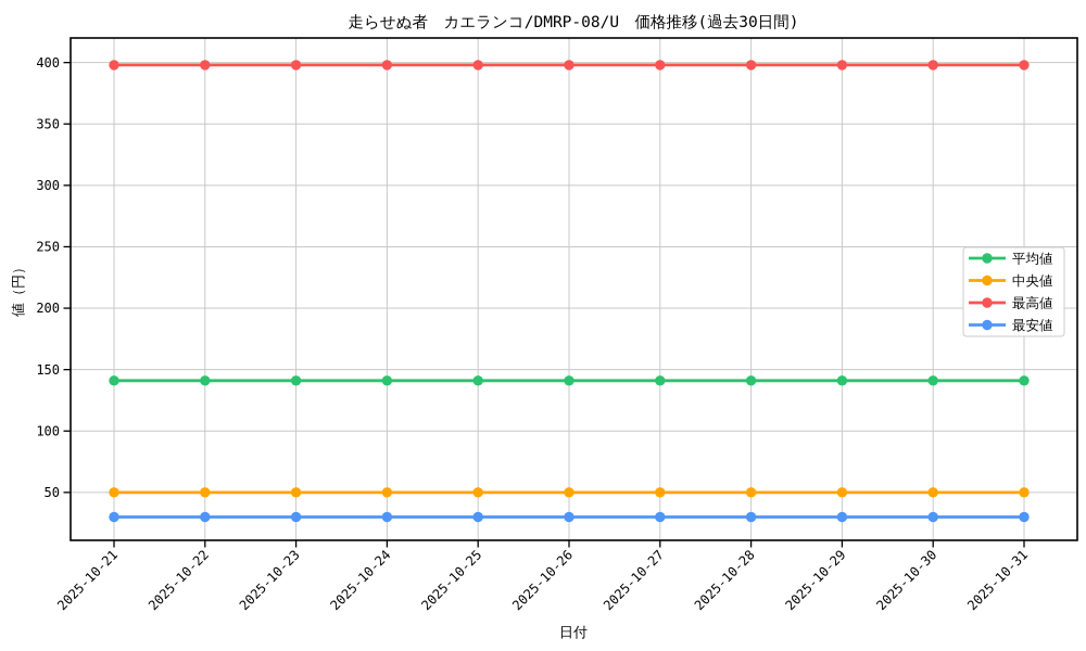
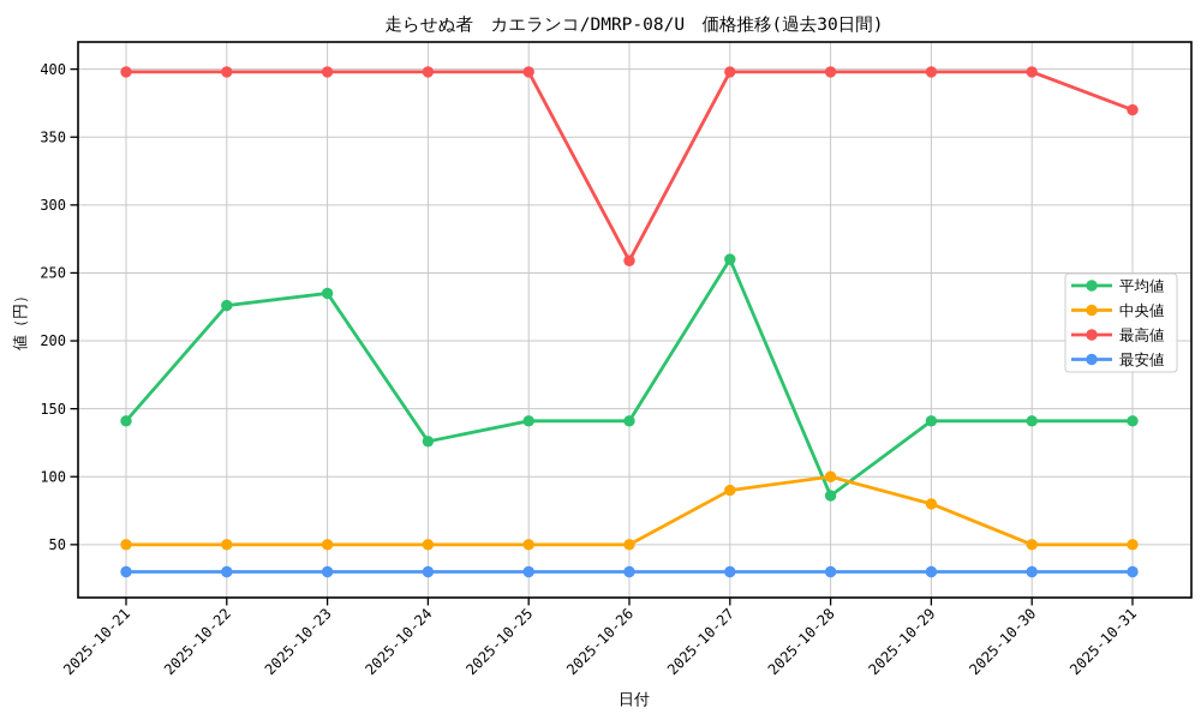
平均値/2025-10-22: 141 -> 226
平均値/2025-10-23: 141 -> 235
平均値/2025-10-24: 141 -> 126
最高値/2025-10-26: 398 -> 259
平均値/2025-10-27: 141 -> 260
中央値/2025-10-27: 50 -> 90
平均値/2025-10-28: 141 -> 86
中央値/2025-10-28: 50 -> 100
中央値/2025-10-29: 50 -> 80
最高値/2025-10-31: 398 -> 370
